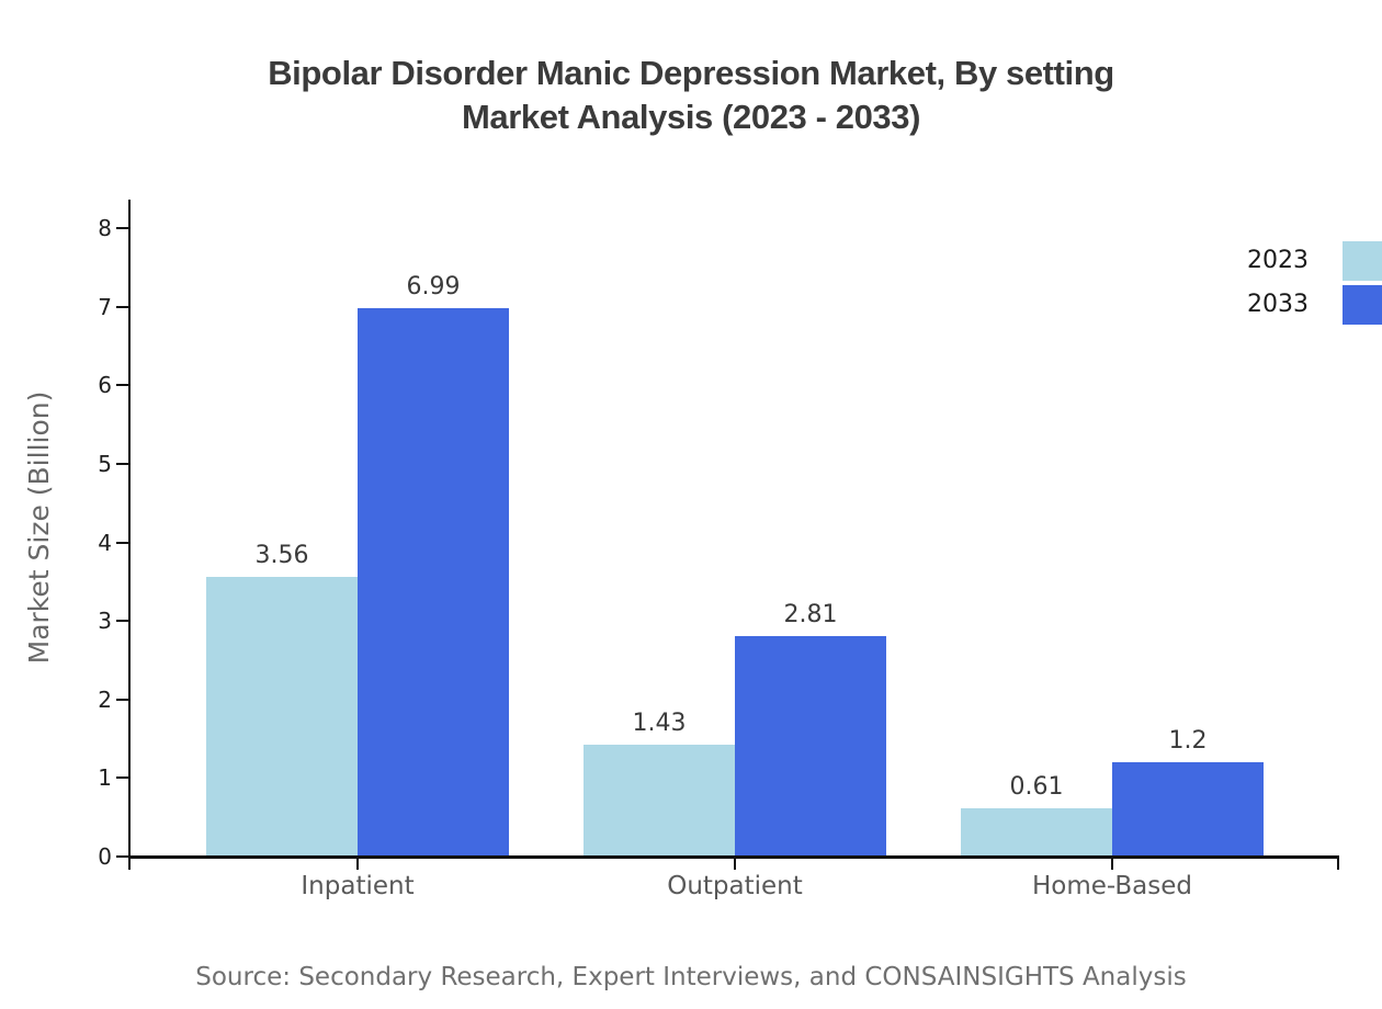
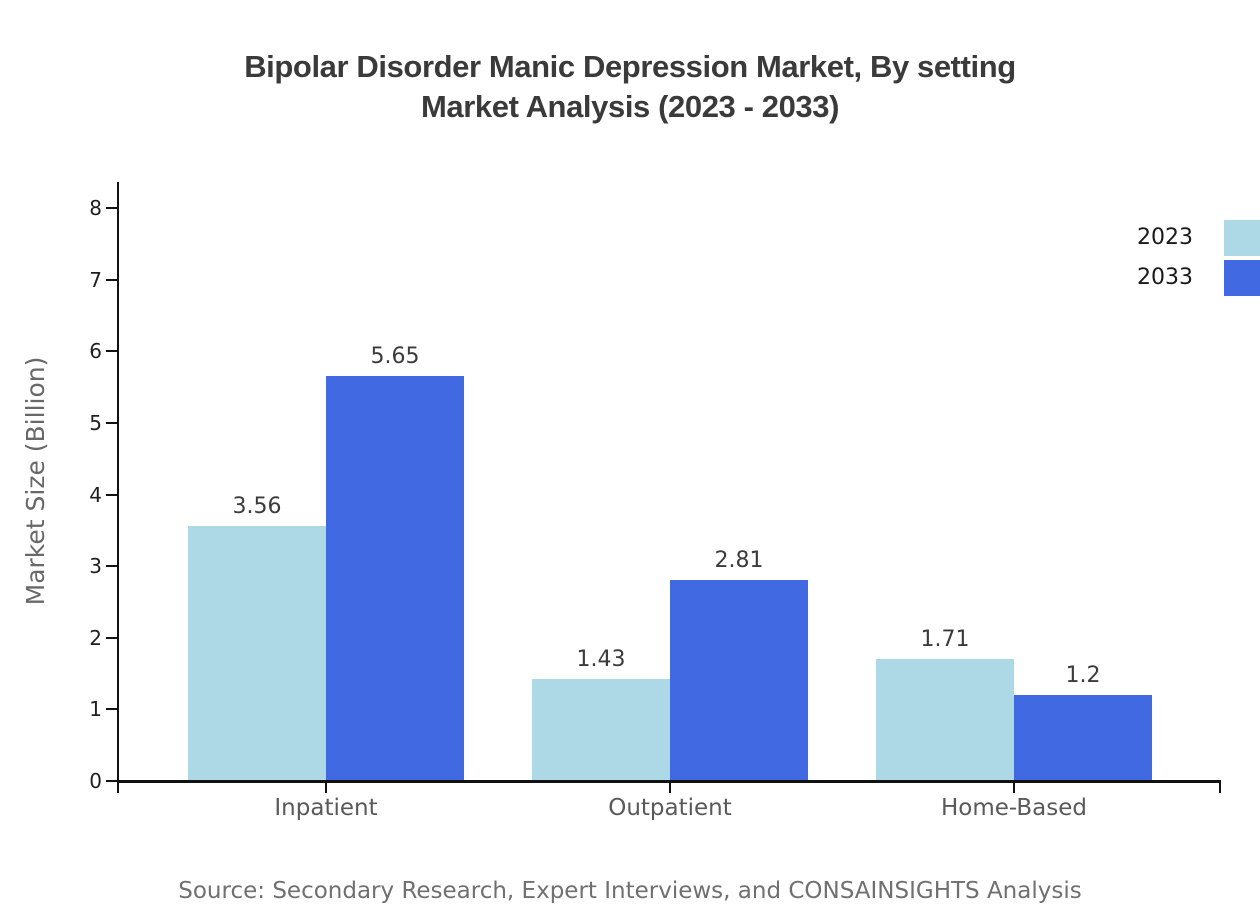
2033/Inpatient: 6.99 -> 5.65
2023/Home-Based: 0.61 -> 1.71
